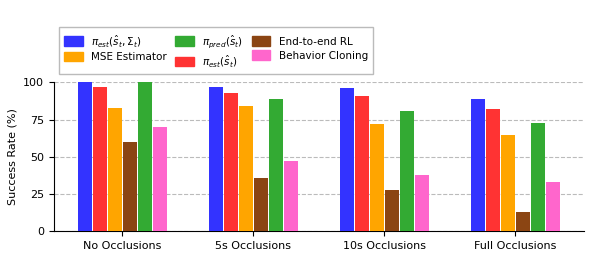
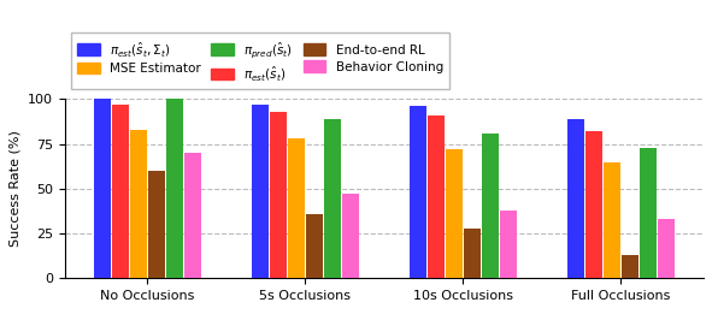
MSE Estimator/5s Occlusions: 84 -> 78
